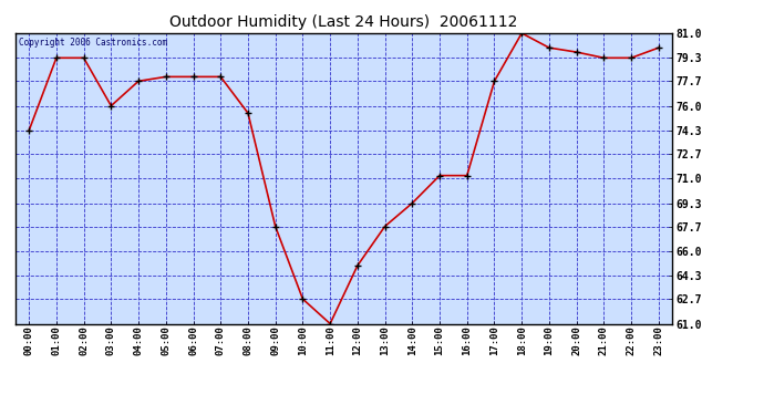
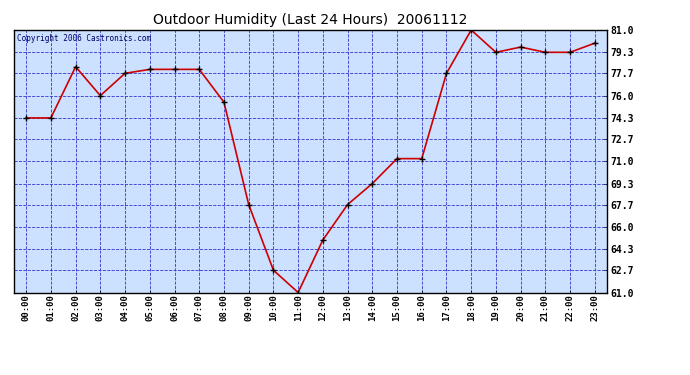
01:00: 79.3 -> 74.3
02:00: 79.3 -> 78.2
19:00: 80.0 -> 79.3
